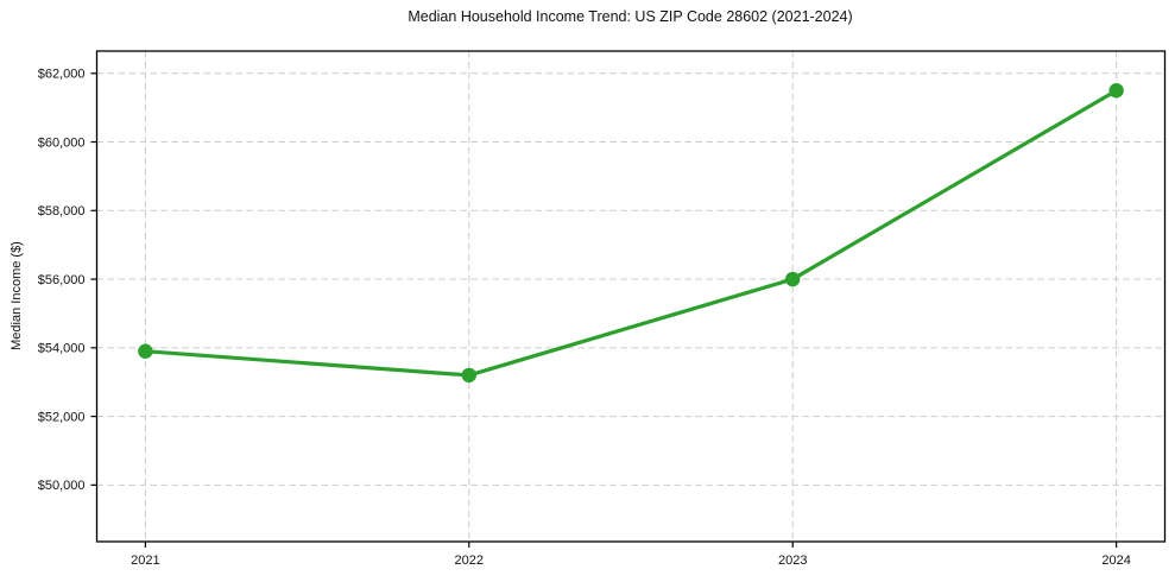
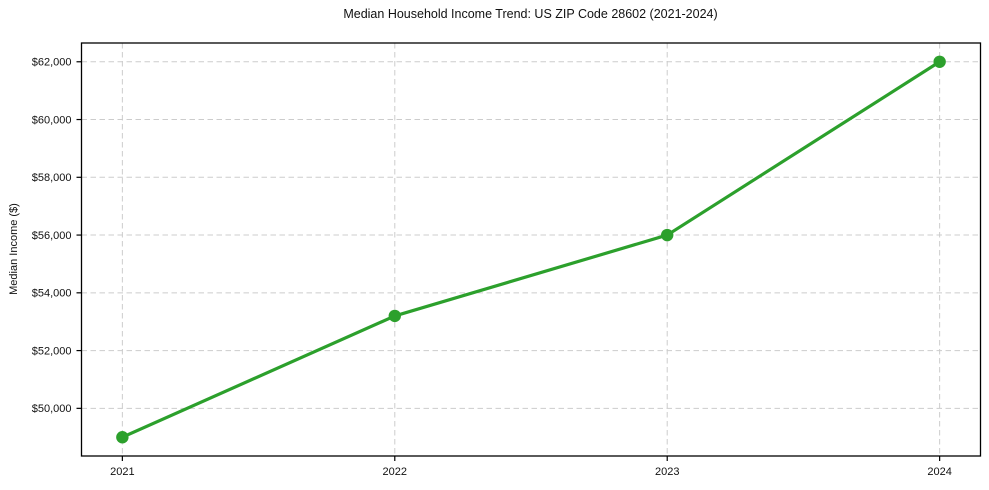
2021: $53900 -> $49000
2024: $61500 -> $62000
